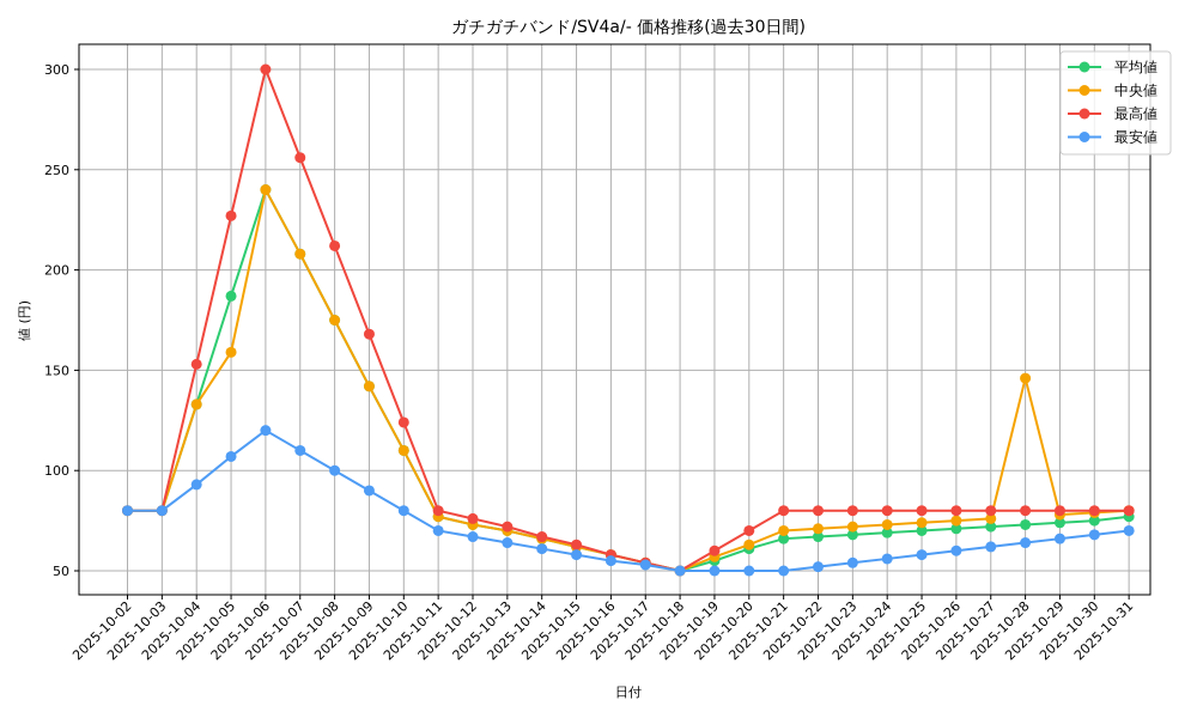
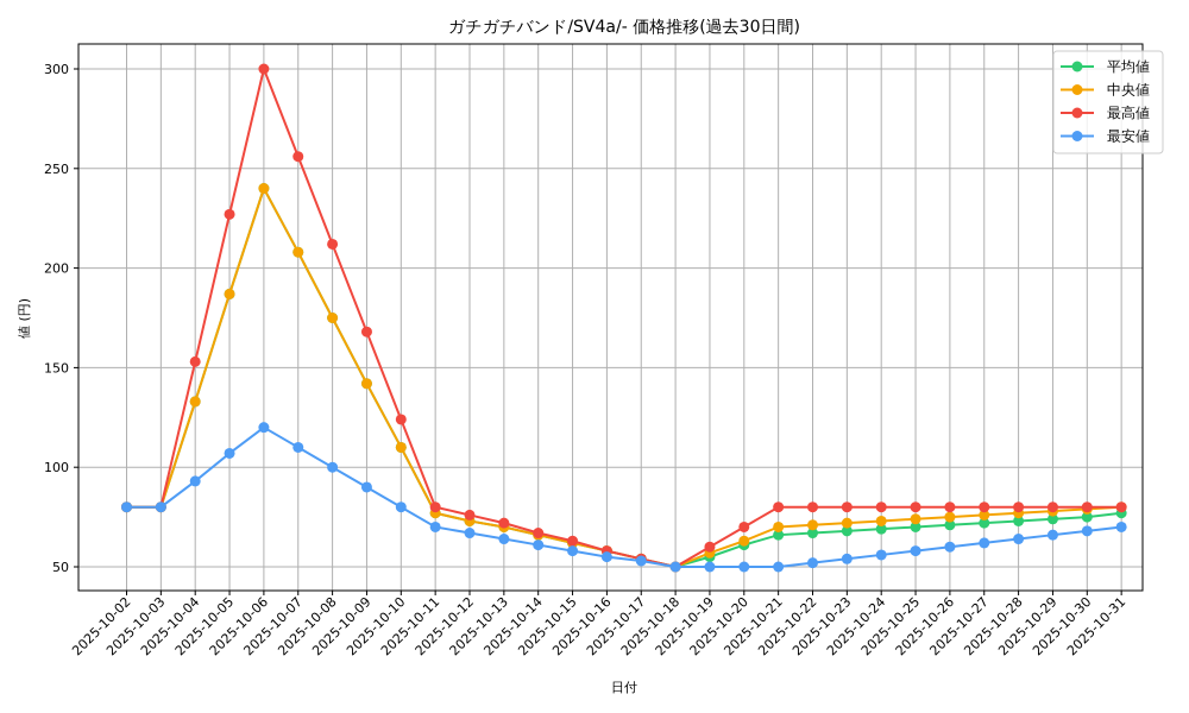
中央値/2025-10-05: 159 -> 187
中央値/2025-10-28: 146 -> 77
